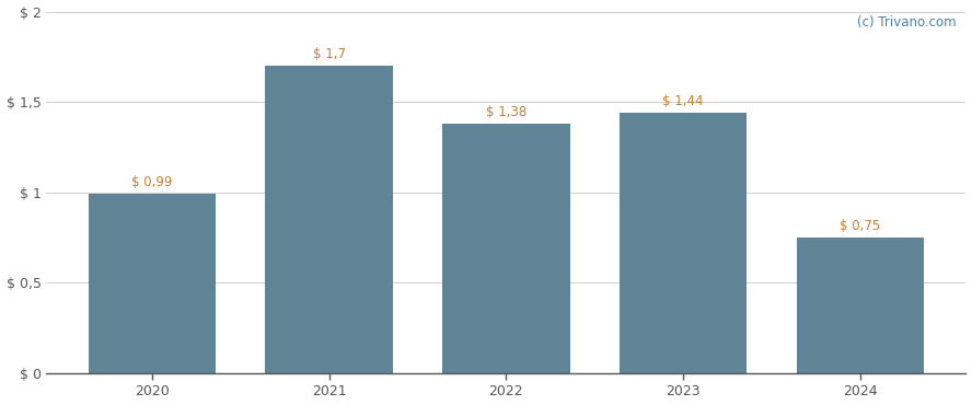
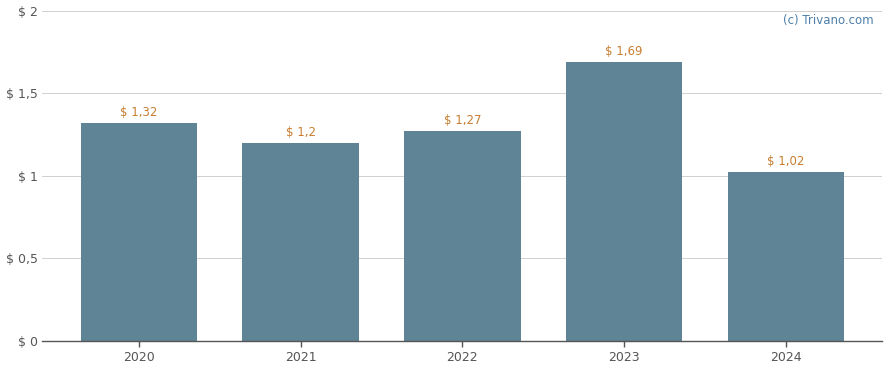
2020: 0,99 -> 1,32
2021: 1,7 -> 1,2
2022: 1,38 -> 1,27
2023: 1,44 -> 1,69
2024: 0,75 -> 1,02
